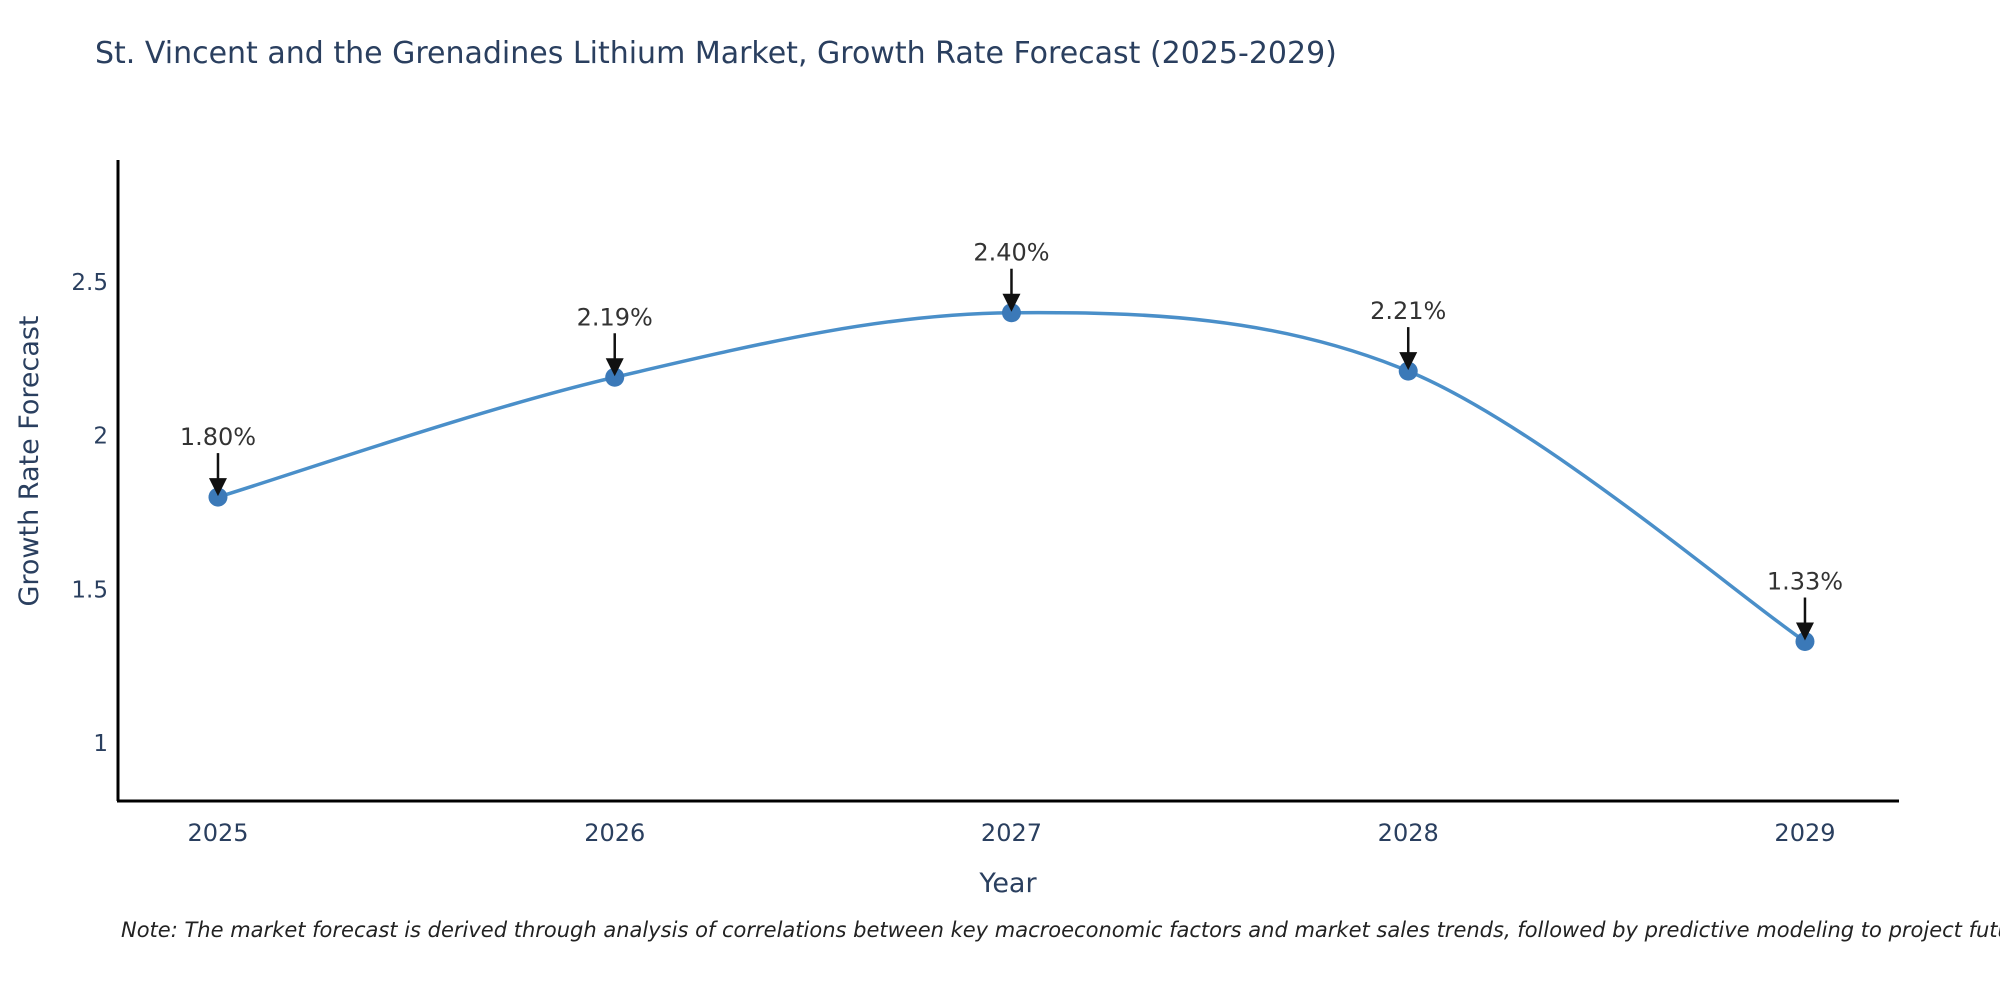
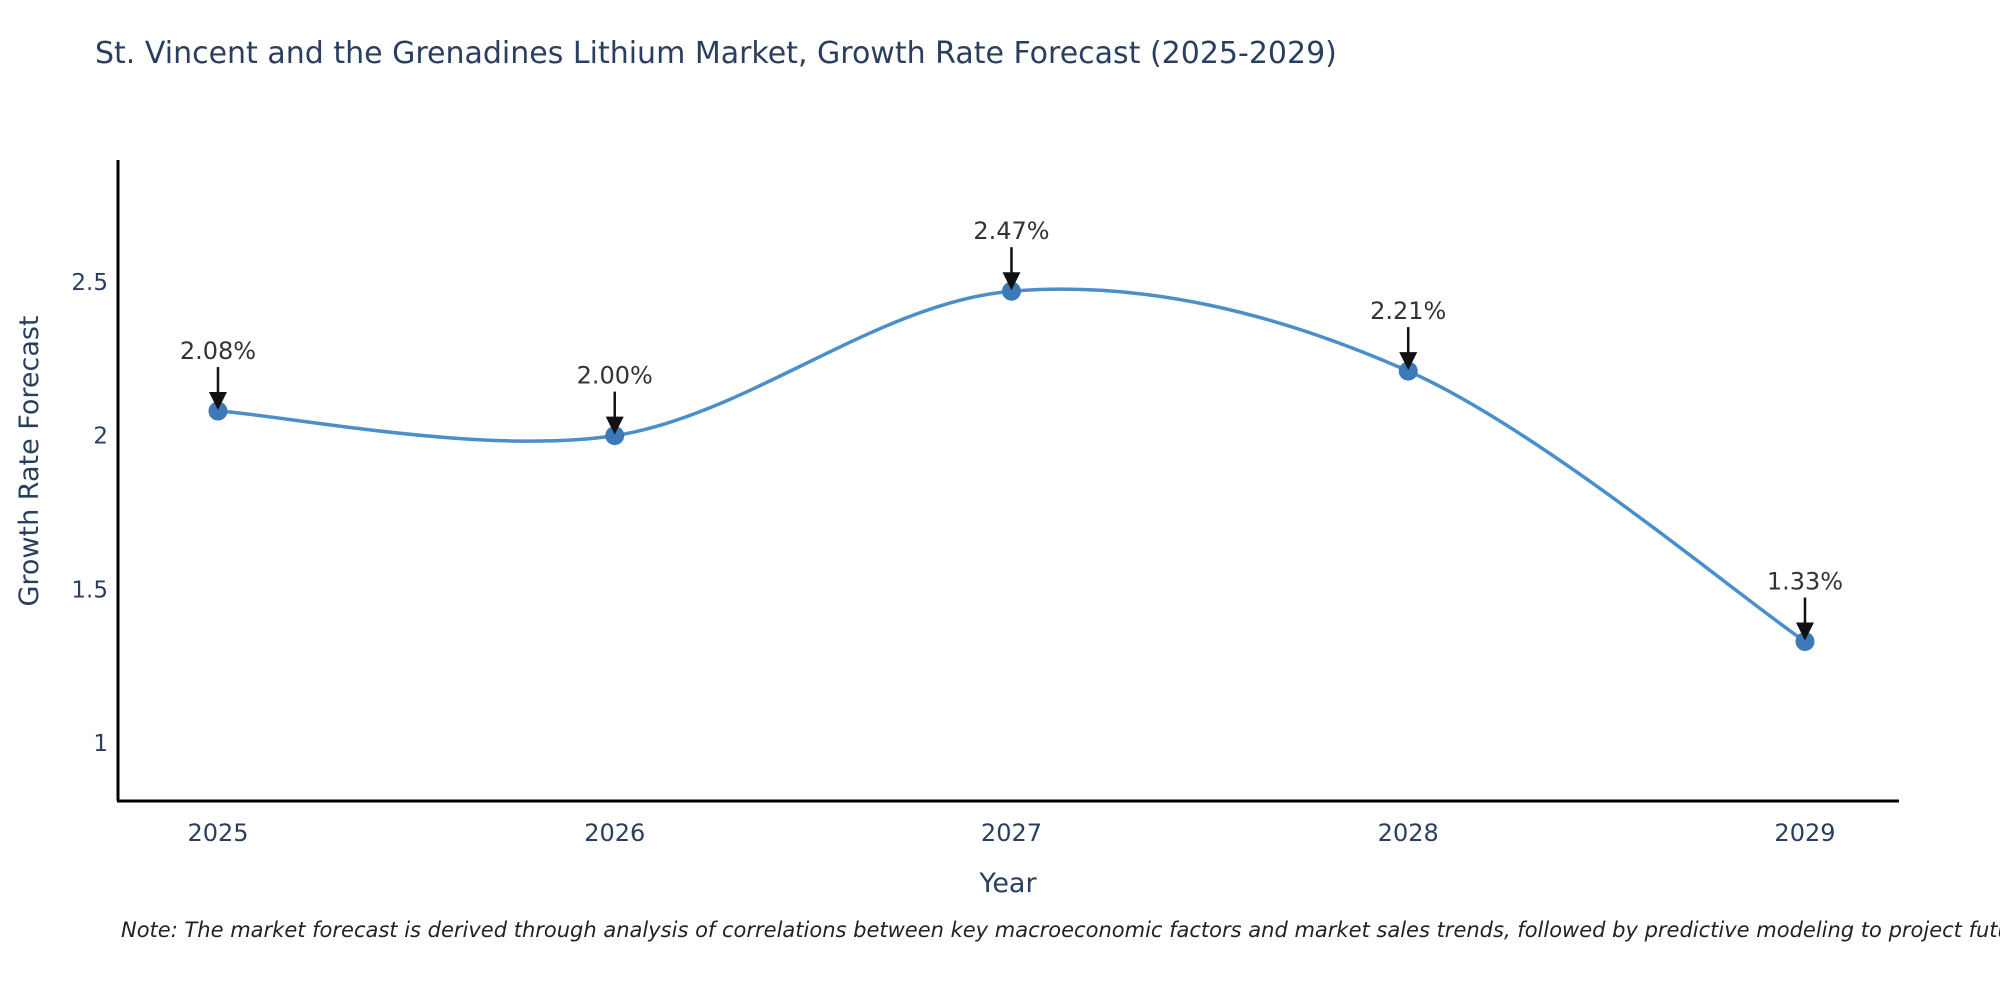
2025: 1.80% -> 2.08%
2026: 2.19% -> 2.00%
2027: 2.40% -> 2.47%
